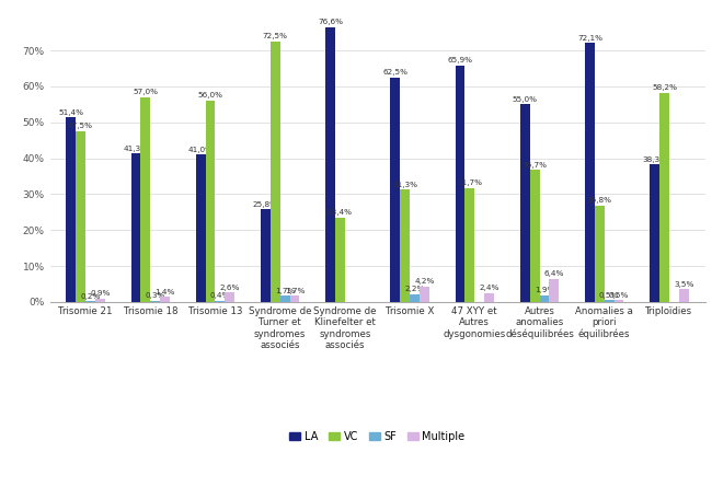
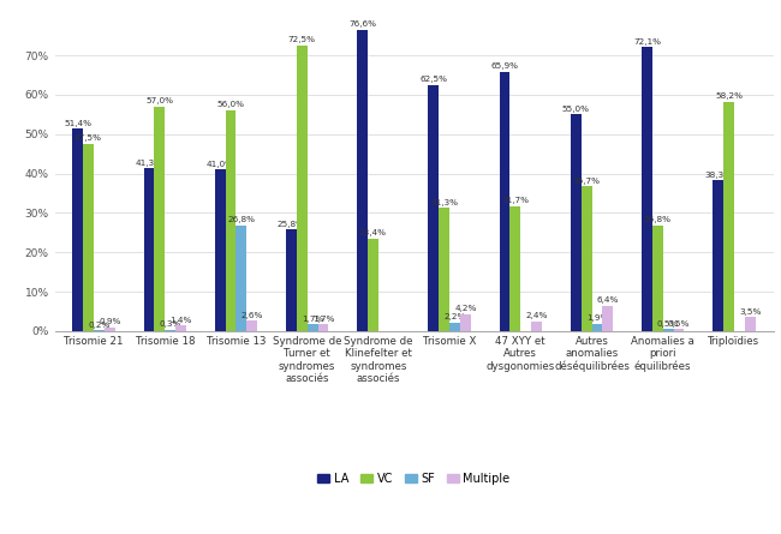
SF/Trisomie 13: 0,4% -> 26,8%
